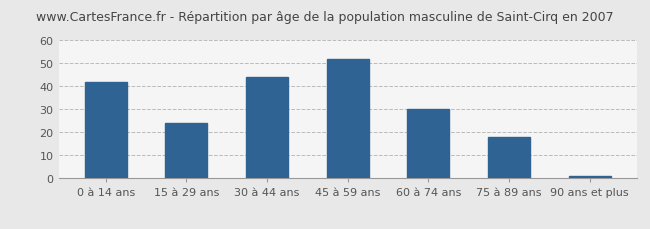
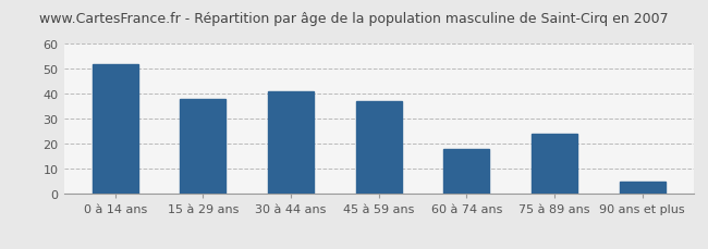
0 à 14 ans: 42 -> 52
15 à 29 ans: 24 -> 38
30 à 44 ans: 44 -> 41
45 à 59 ans: 52 -> 37
60 à 74 ans: 30 -> 18
75 à 89 ans: 18 -> 24
90 ans et plus: 1 -> 5
